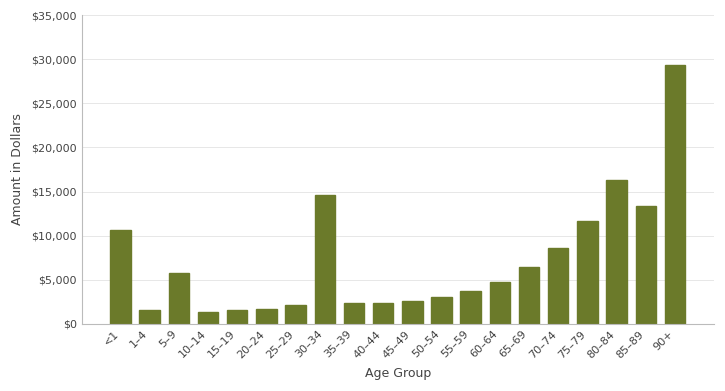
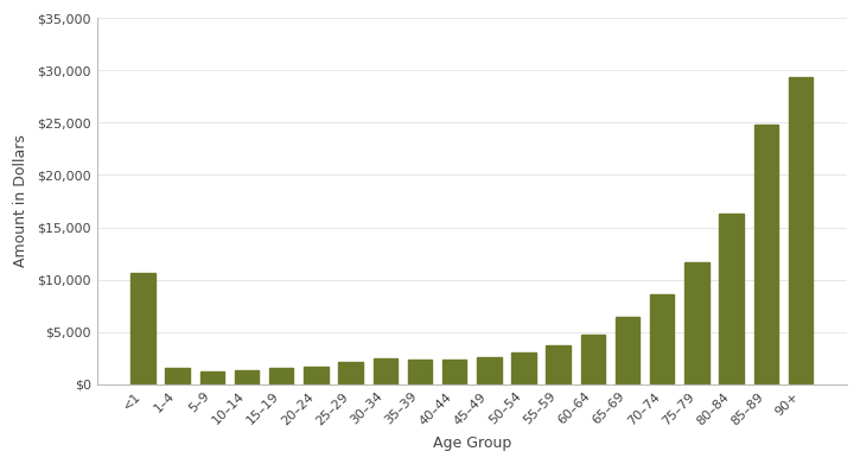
5–9: $5,800 -> $1,200
30–34: $14,600 -> $2,500
85–89: $13,400 -> $24,800
